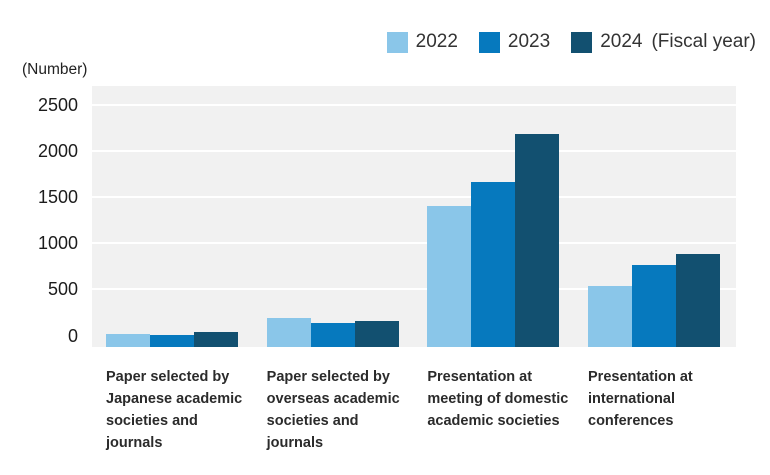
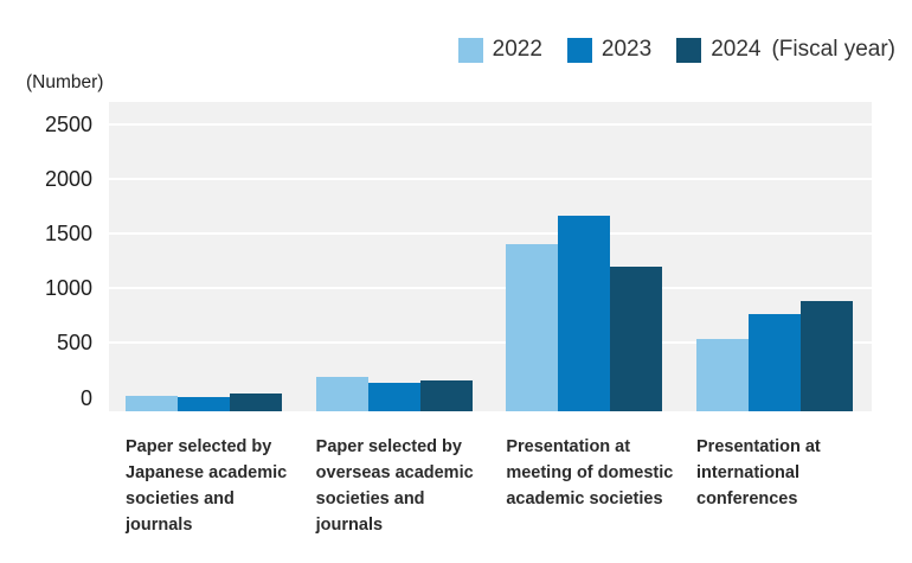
2024/Presentation at meeting of domestic academic societies: 2200 -> 1200
